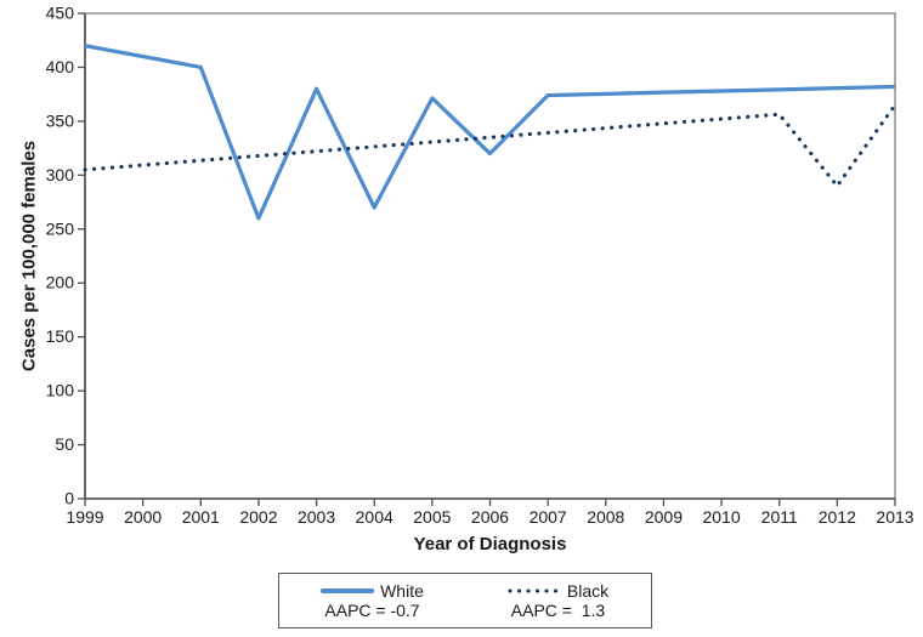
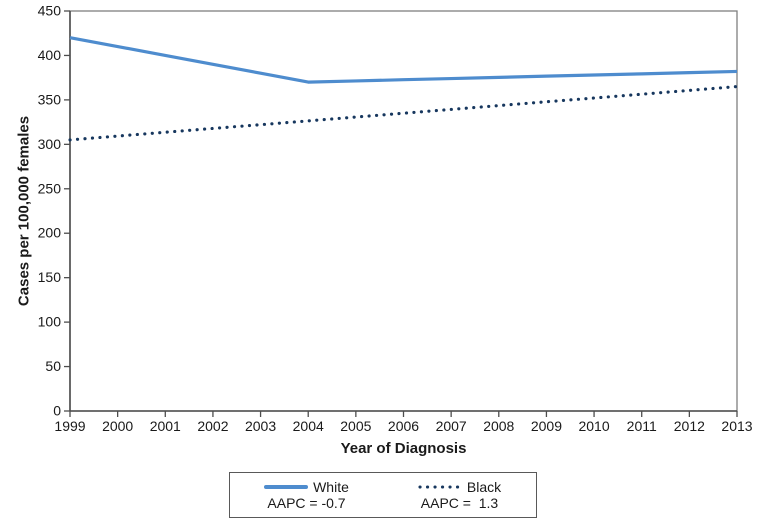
White/2002: 260 -> 390
White/2004: 270 -> 370
White/2006: 320 -> 370
Black/2012: 290 -> 360
